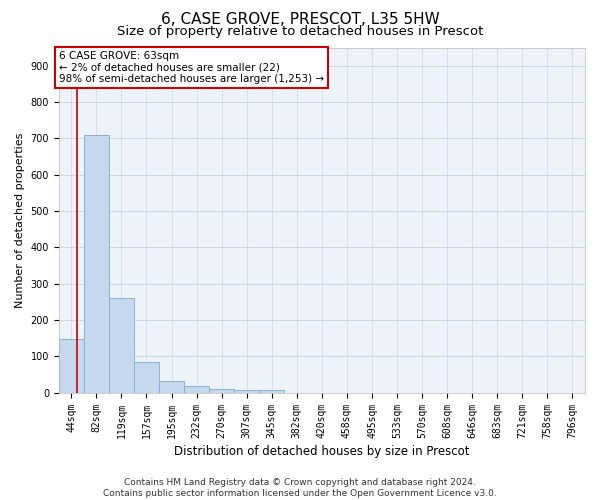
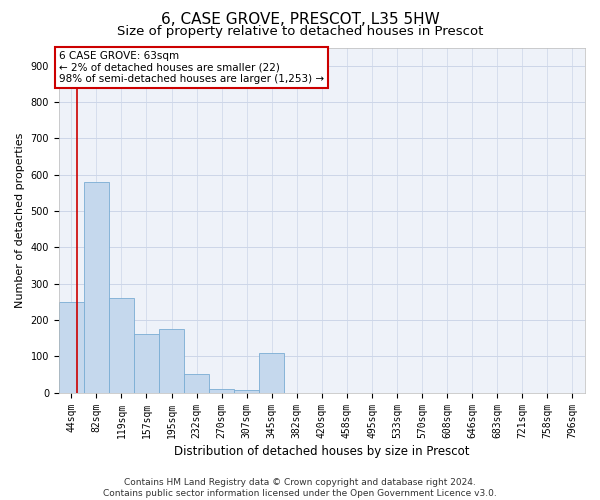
44sqm: 148 -> 250
82sqm: 710 -> 580
157sqm: 85 -> 160
195sqm: 33 -> 175
232sqm: 18 -> 50
345sqm: 7 -> 110
